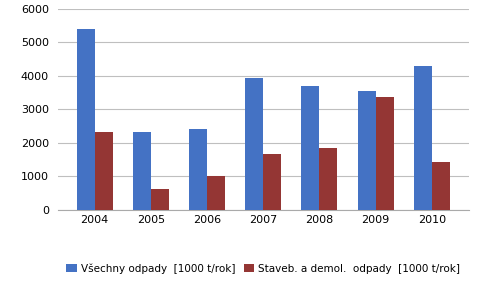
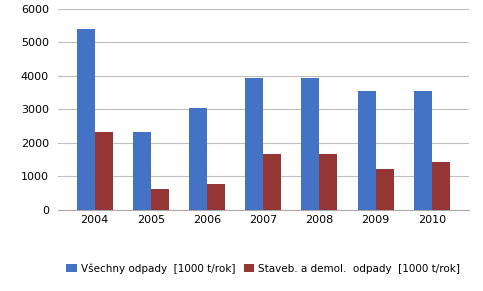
Všechny odpady [1000 t/rok]/2006: 2400 -> 3030
Staveb. a demol. odpady [1000 t/rok]/2006: 1000 -> 760
Všechny odpady [1000 t/rok]/2008: 3700 -> 3920
Staveb. a demol. odpady [1000 t/rok]/2008: 1850 -> 1650
Staveb. a demol. odpady [1000 t/rok]/2009: 3350 -> 1220
Všechny odpady [1000 t/rok]/2010: 4300 -> 3540
